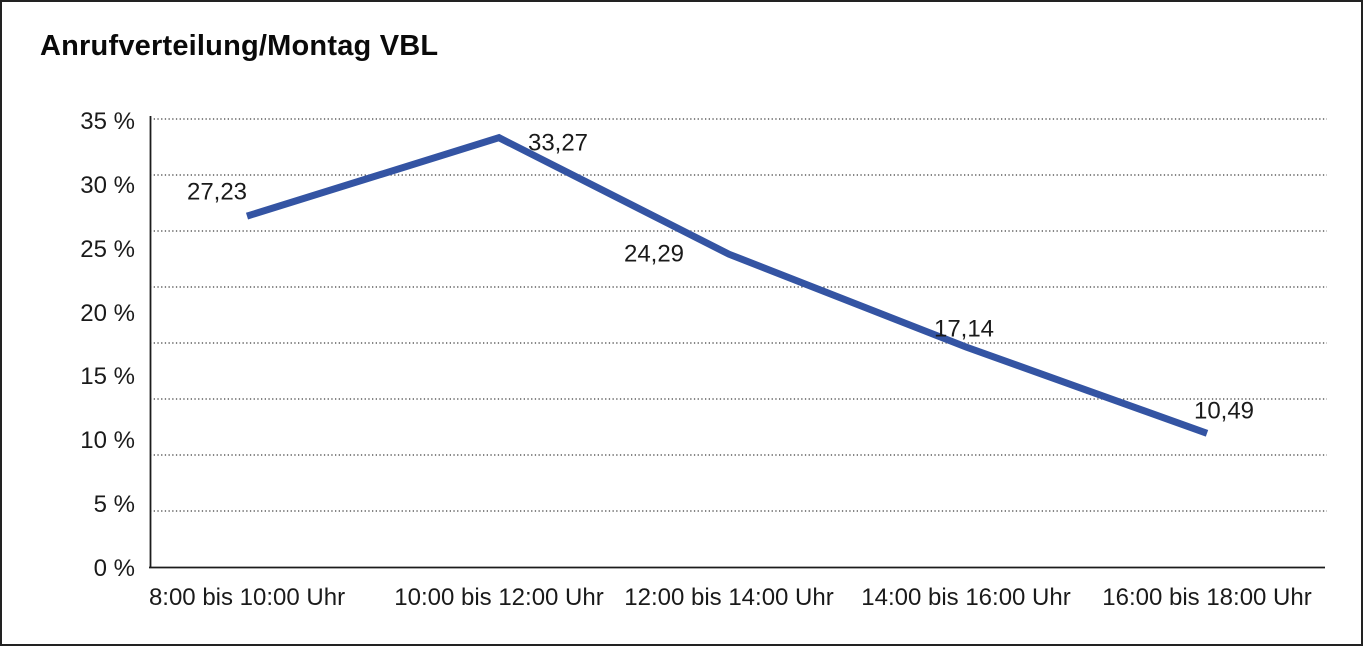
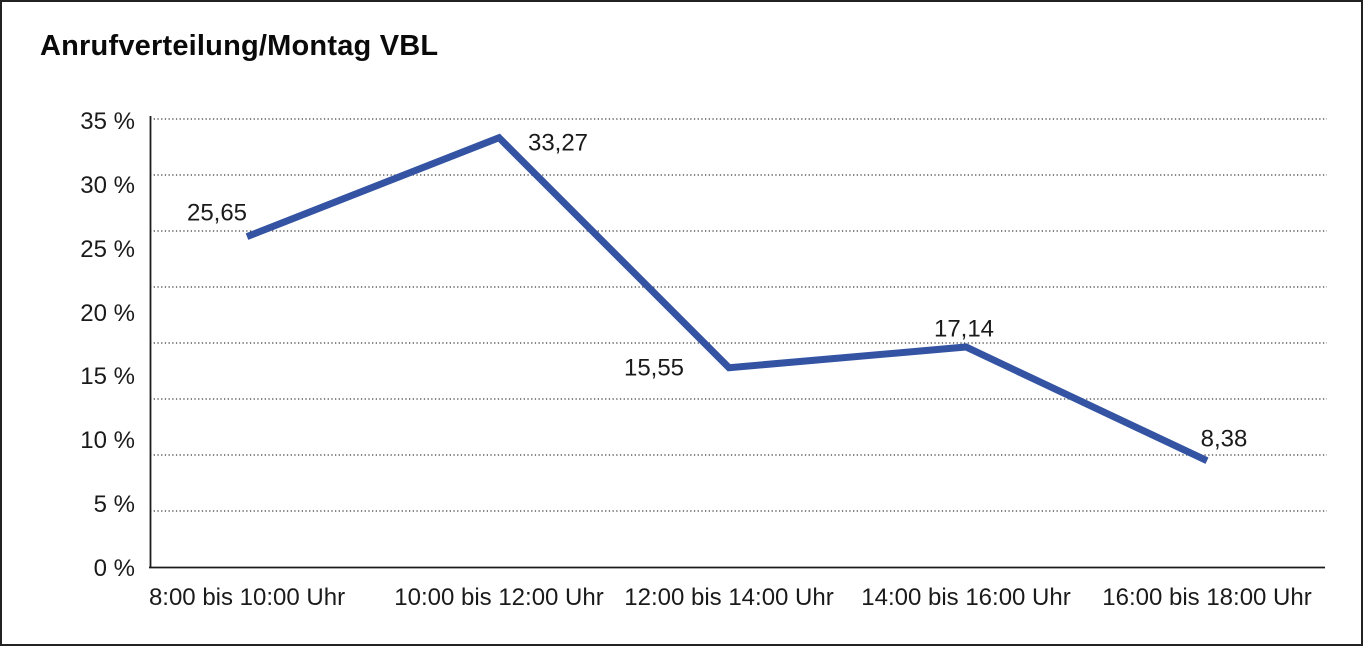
8:00 bis 10:00 Uhr: 27,23 -> 25,65
12:00 bis 14:00 Uhr: 24,29 -> 15,55
16:00 bis 18:00 Uhr: 10,49 -> 8,38
